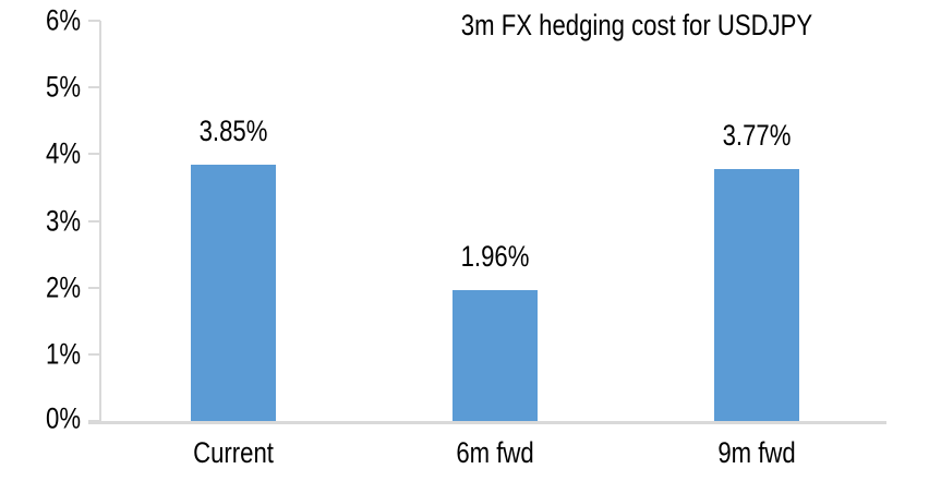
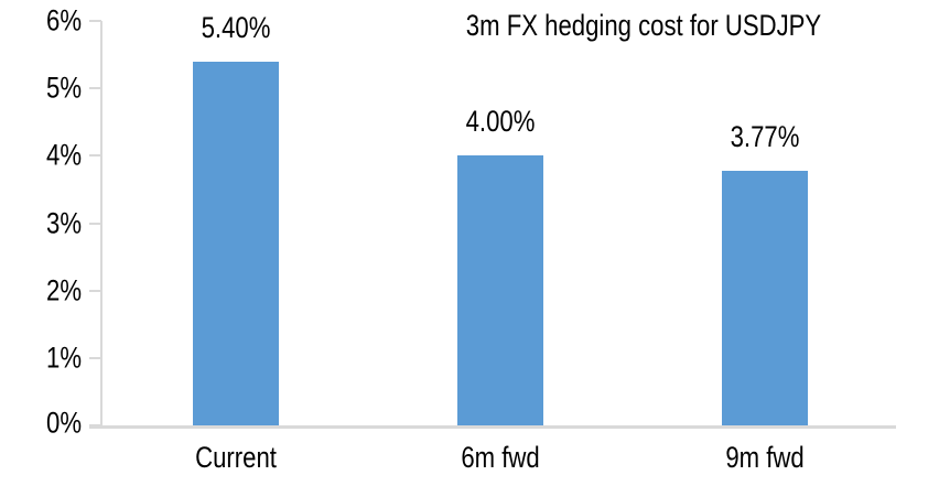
Current: 3.85% -> 5.40%
6m fwd: 1.96% -> 4.00%
